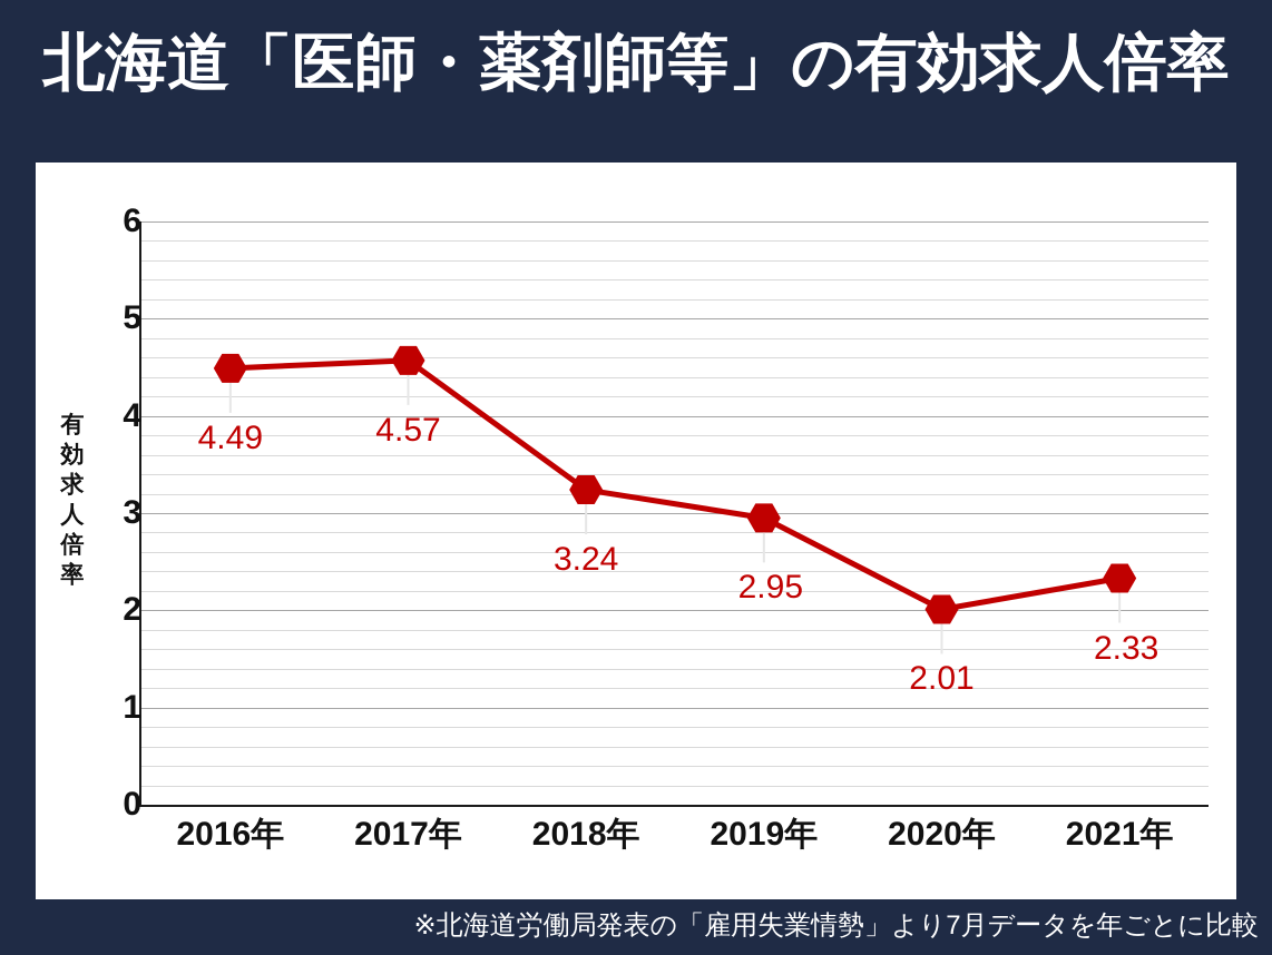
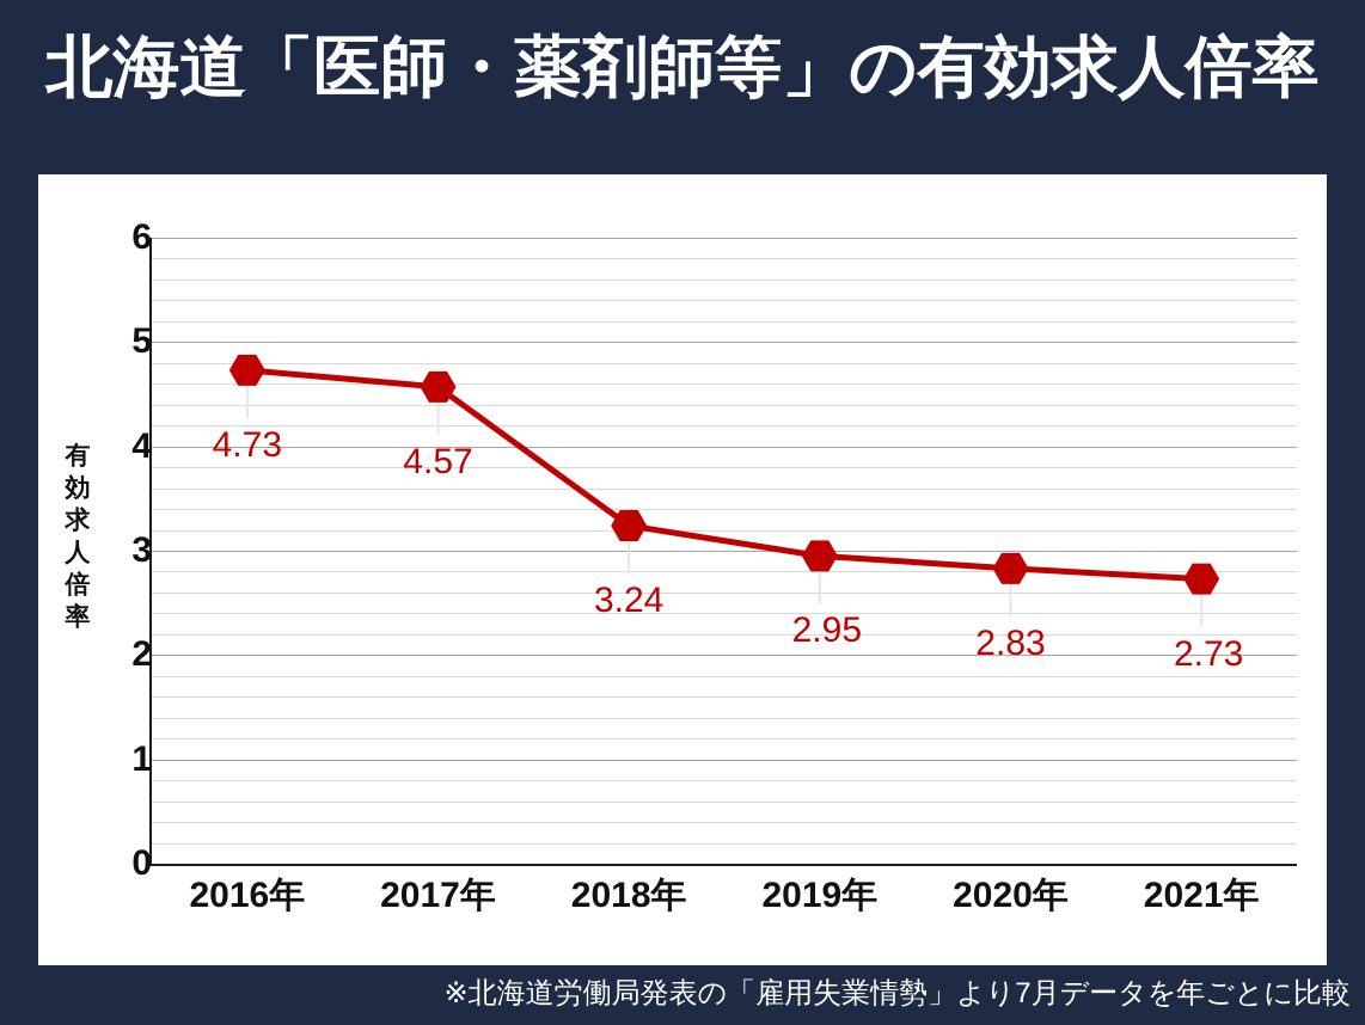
2016年: 4.49 -> 4.73
2020年: 2.01 -> 2.83
2021年: 2.33 -> 2.73
